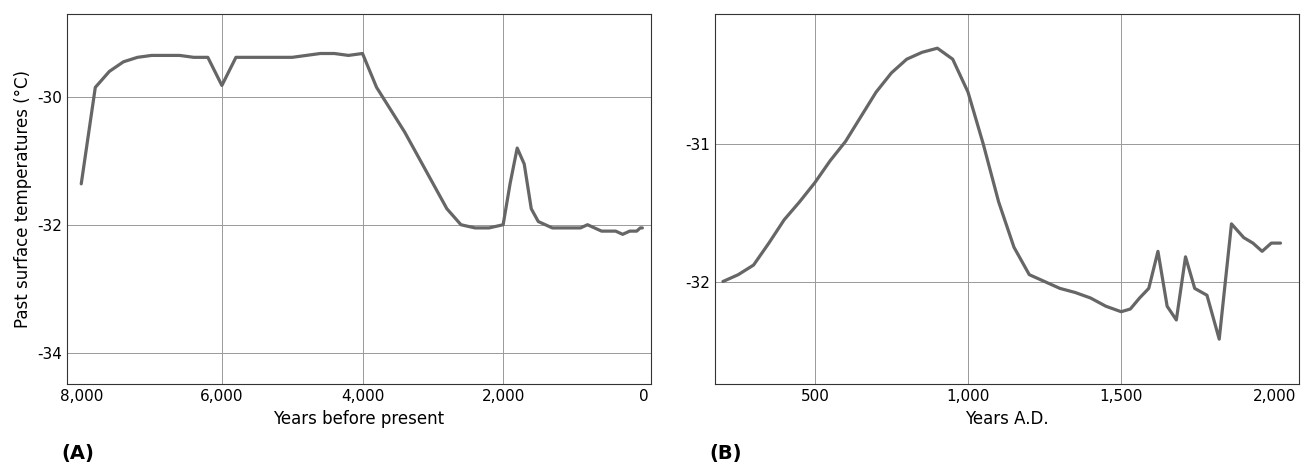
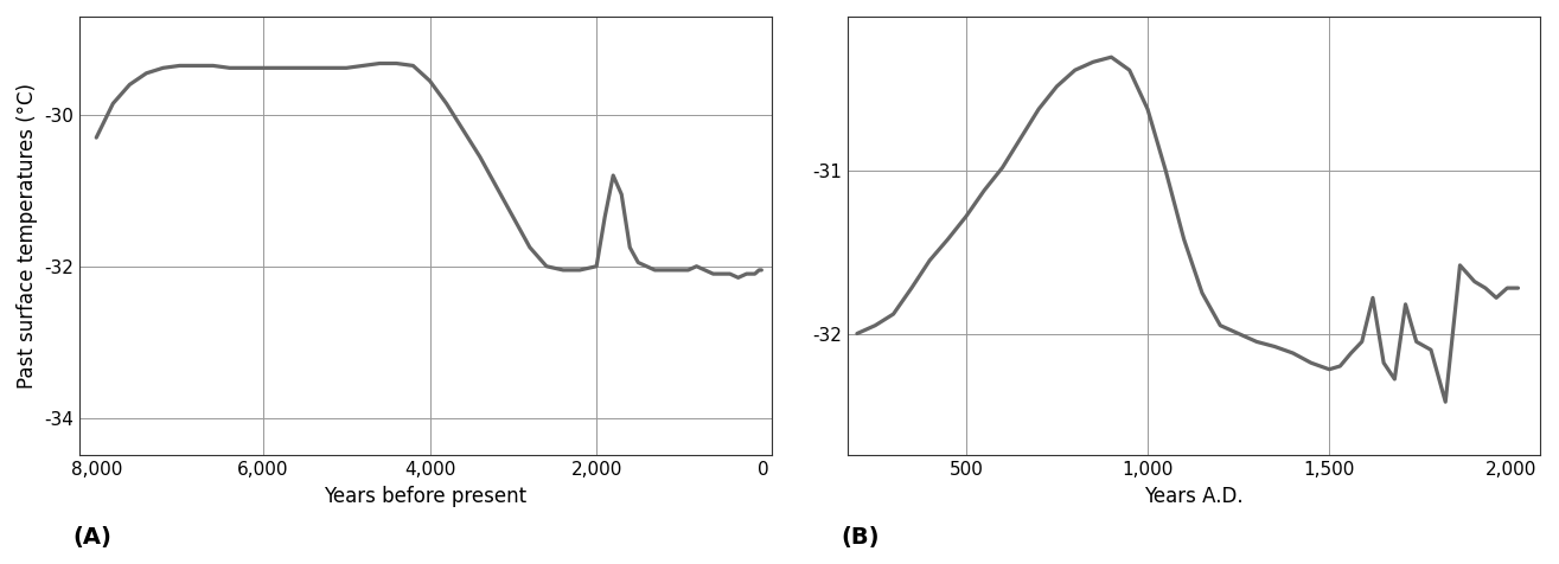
8,000: -31.36 -> -30.30
6,000: -29.82 -> -29.38
4,000: -29.32 -> -29.55
